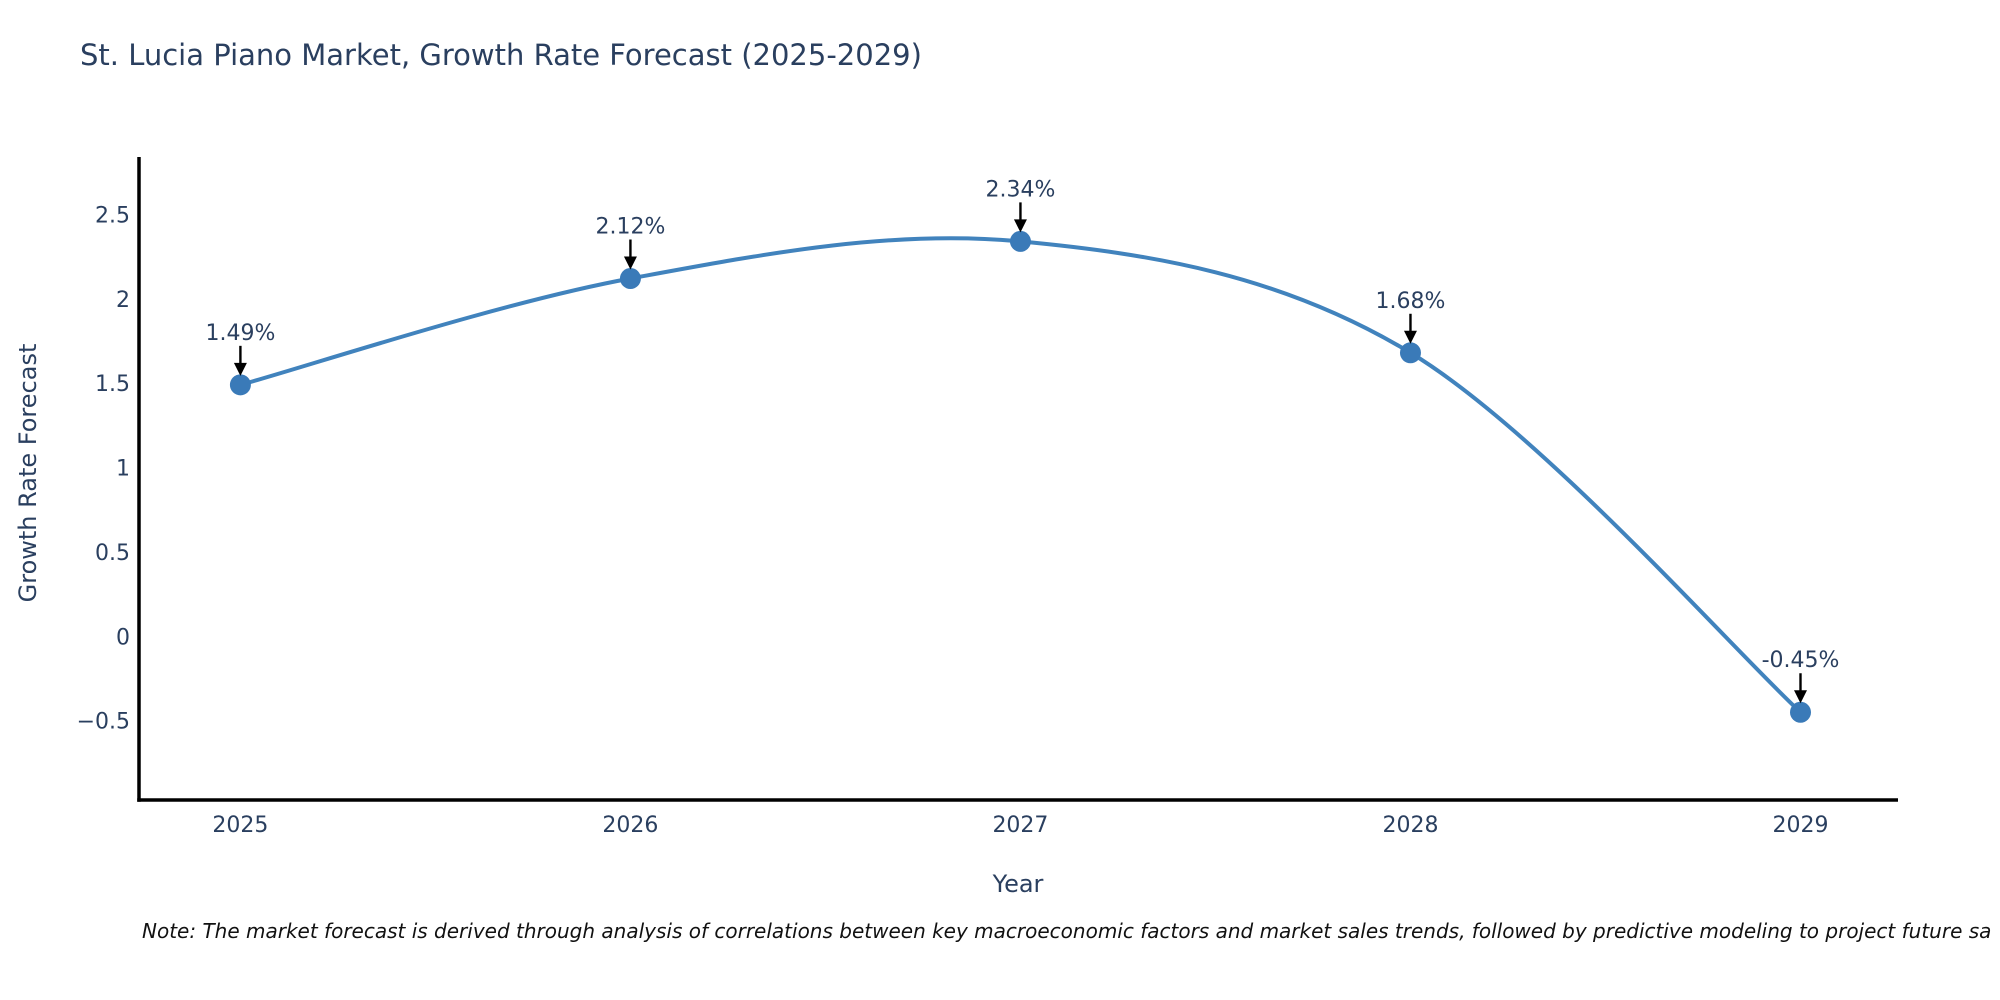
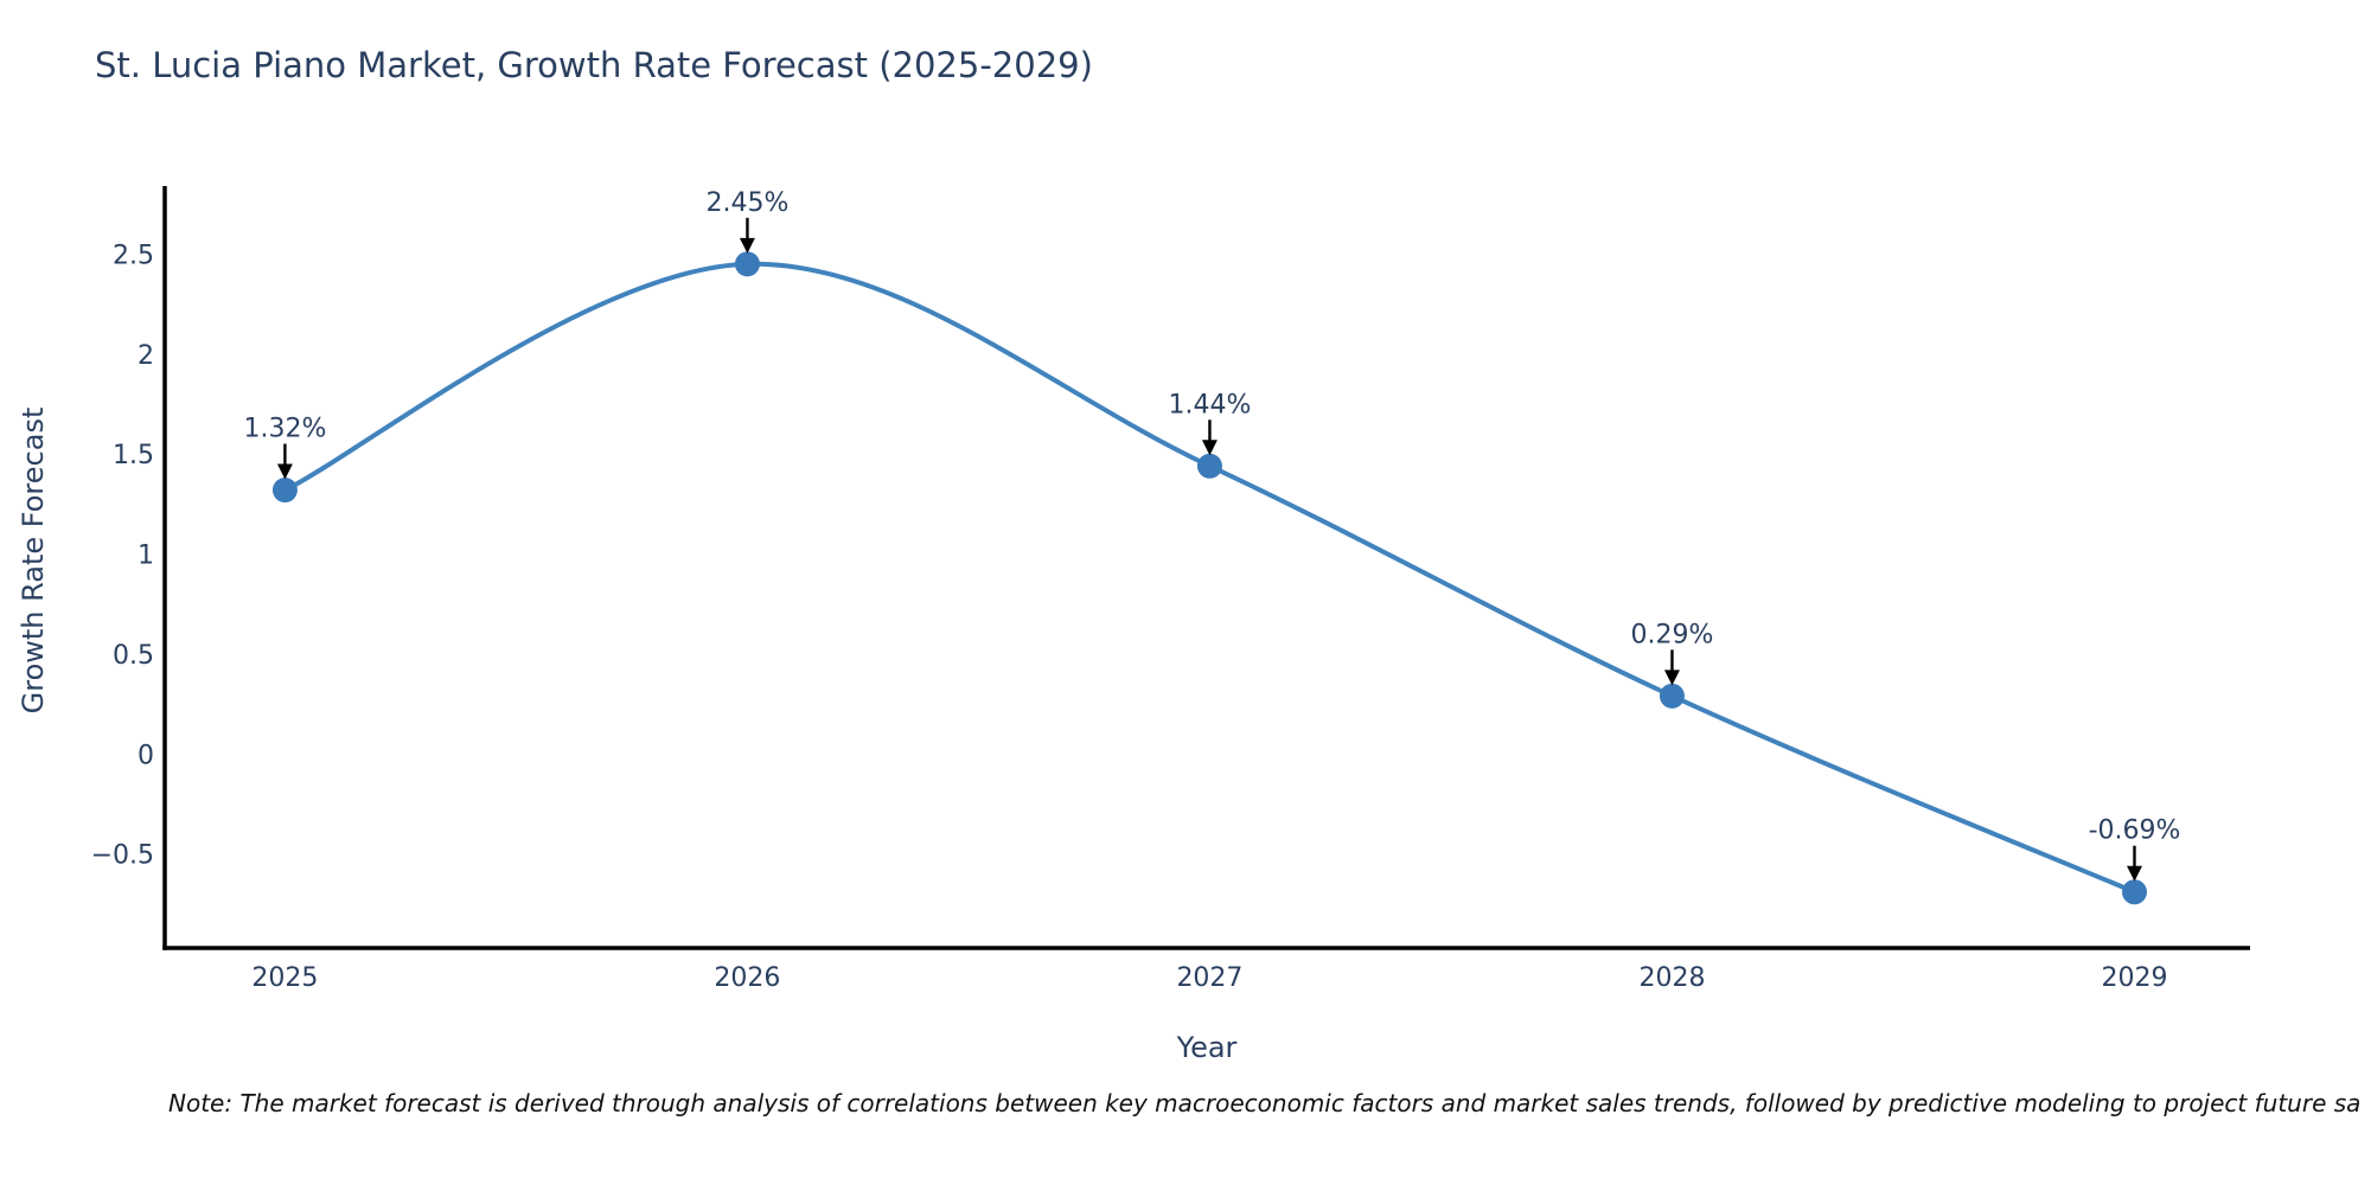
2025: 1.49% -> 1.32%
2026: 2.12% -> 2.45%
2027: 2.34% -> 1.44%
2028: 1.68% -> 0.29%
2029: -0.45% -> -0.69%
